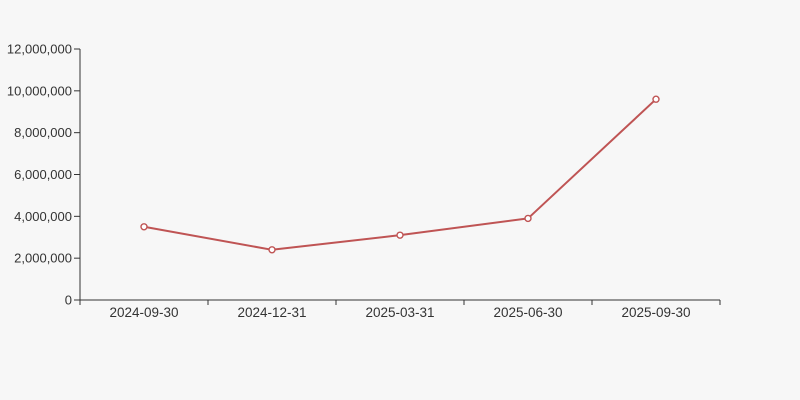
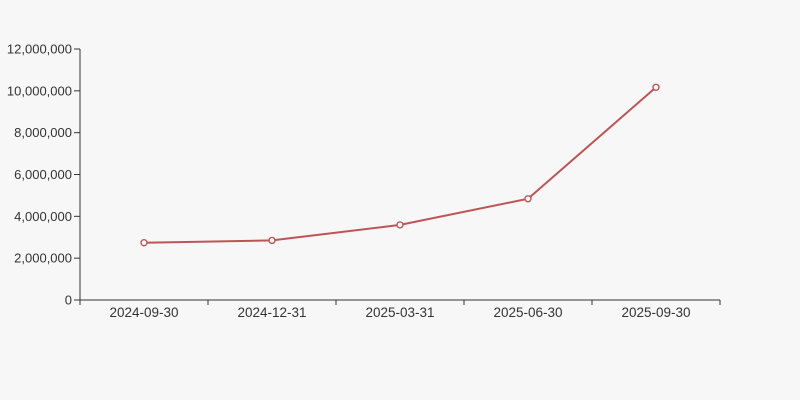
2024-09-30: 3500000 -> 2700000
2024-12-31: 2400000 -> 2800000
2025-03-31: 3100000 -> 3600000
2025-06-30: 3900000 -> 4800000
2025-09-30: 9600000 -> 10200000
